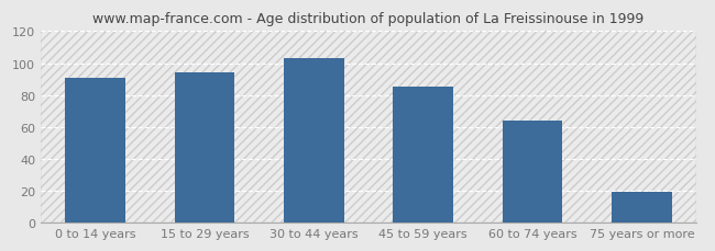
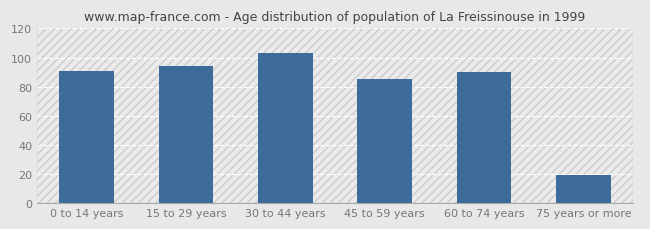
60 to 74 years: 64 -> 90
